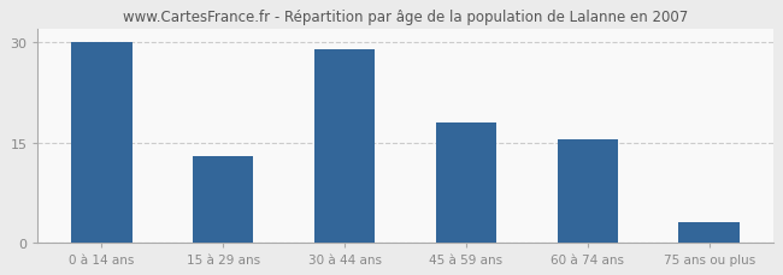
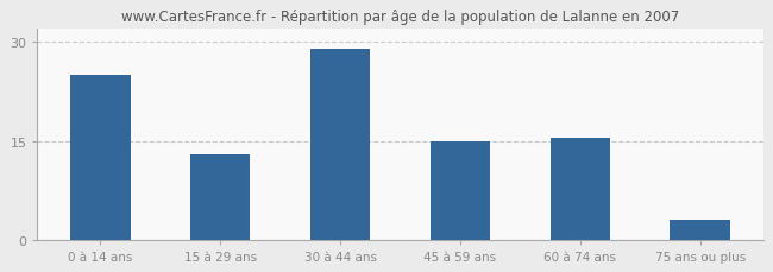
0 à 14 ans: 30.0 -> 25.0
45 à 59 ans: 18.0 -> 15.0
